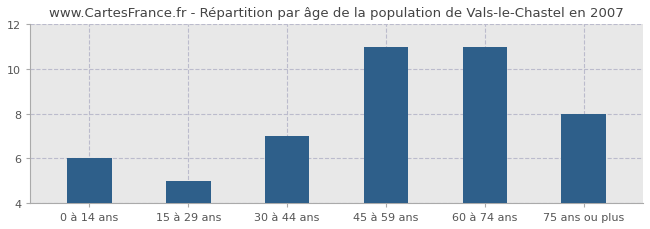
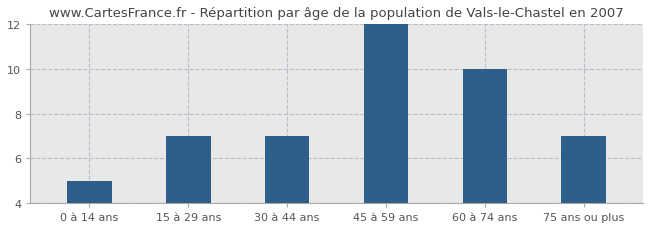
0 à 14 ans: 6 -> 5
15 à 29 ans: 5 -> 7
45 à 59 ans: 11 -> 12
60 à 74 ans: 11 -> 10
75 ans ou plus: 8 -> 7
